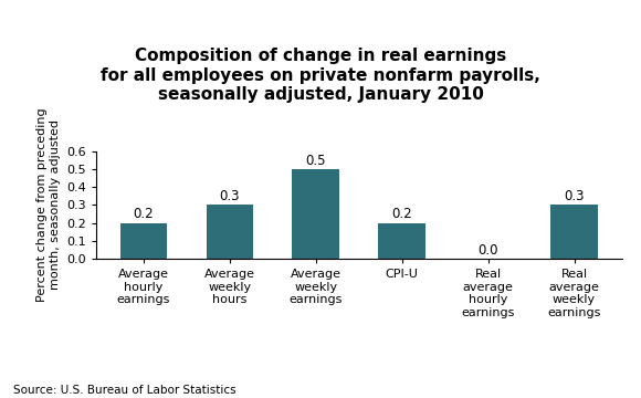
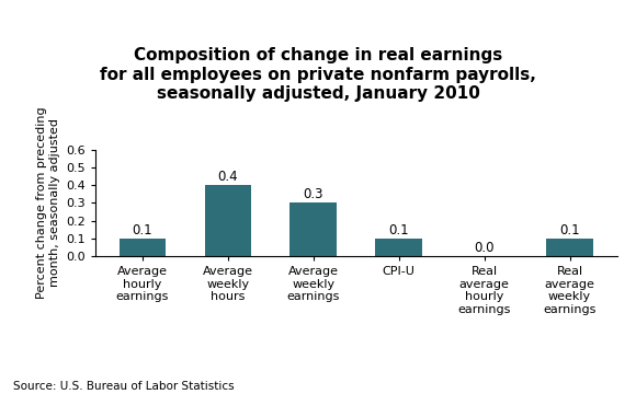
Average hourly earnings: 0.2 -> 0.1
Average weekly hours: 0.3 -> 0.4
Average weekly earnings: 0.5 -> 0.3
CPI-U: 0.2 -> 0.1
Real average weekly earnings: 0.3 -> 0.1
